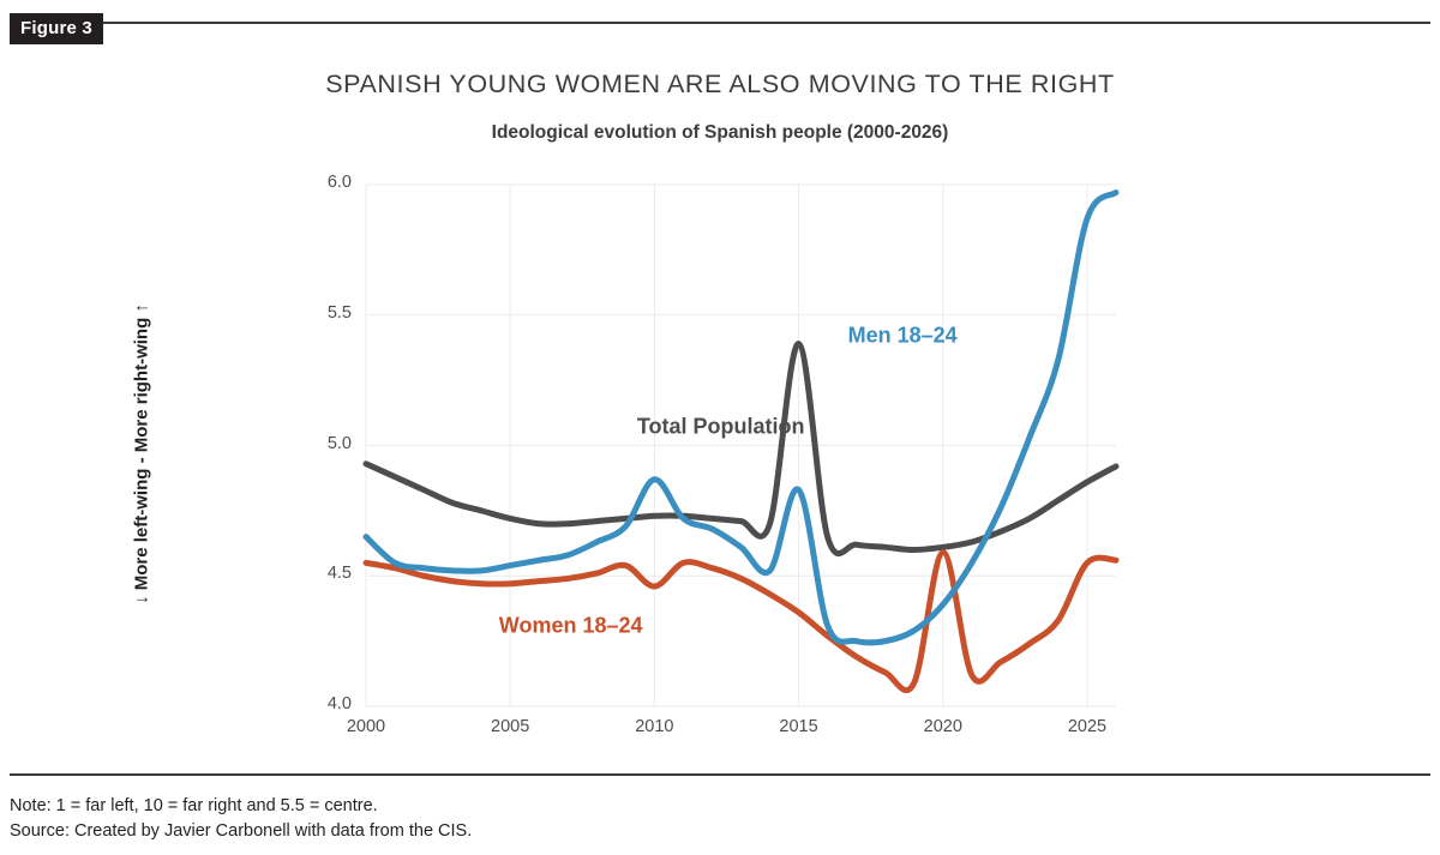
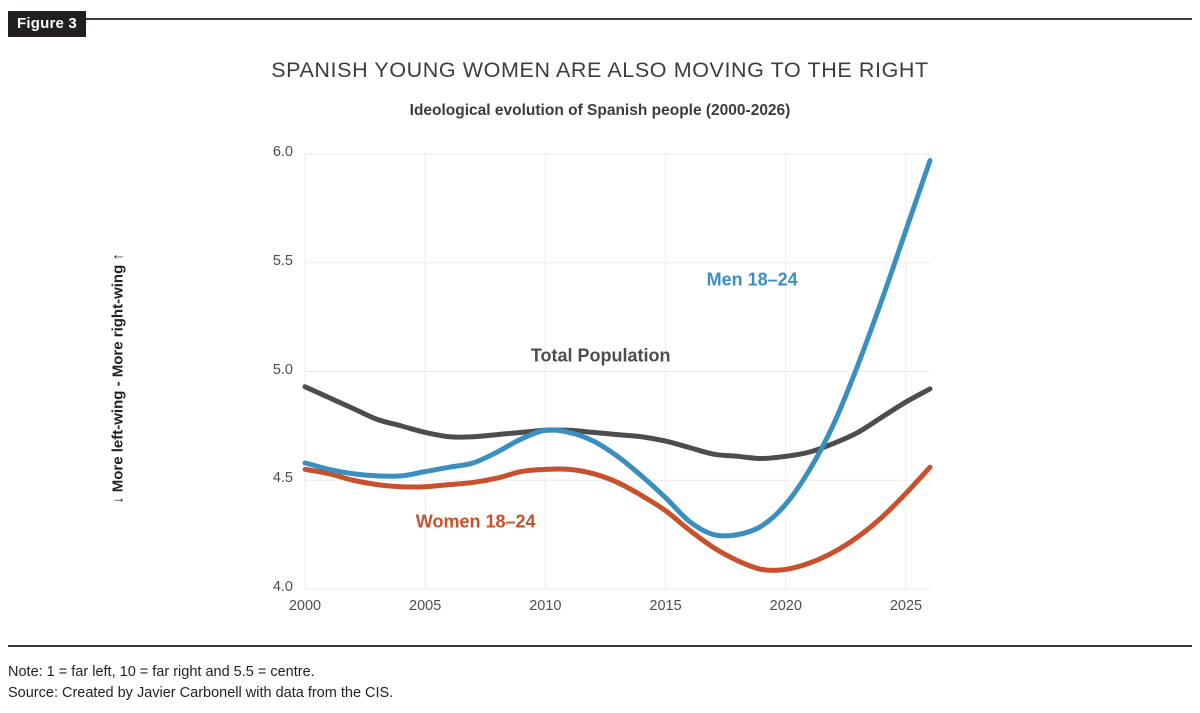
Men 18–24/2000: 4.65 -> 4.58
Men 18–24/2010: 4.87 -> 4.73
Women 18–24/2010: 4.46 -> 4.55
Men 18–24/2015: 4.83 -> 4.42
Total Population/2015: 5.39 -> 4.68
Women 18–24/2020: 4.59 -> 4.09
Men 18–24/2025: 5.87 -> 5.65
Women 18–24/2025: 4.55 -> 4.44
